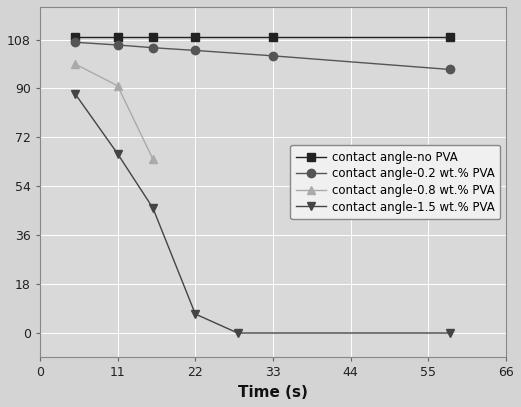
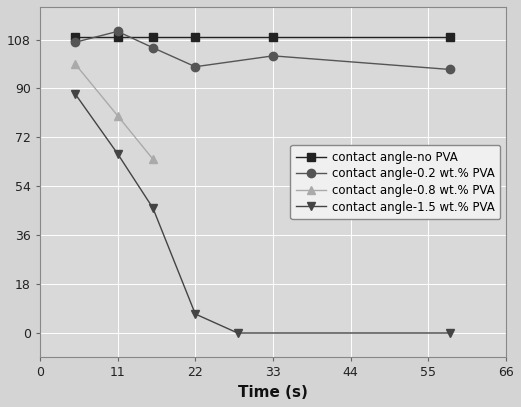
contact angle-0.2 wt.% PVA/11: 106 -> 111
contact angle-0.8 wt.% PVA/11: 91 -> 80
contact angle-0.2 wt.% PVA/22: 104 -> 98
